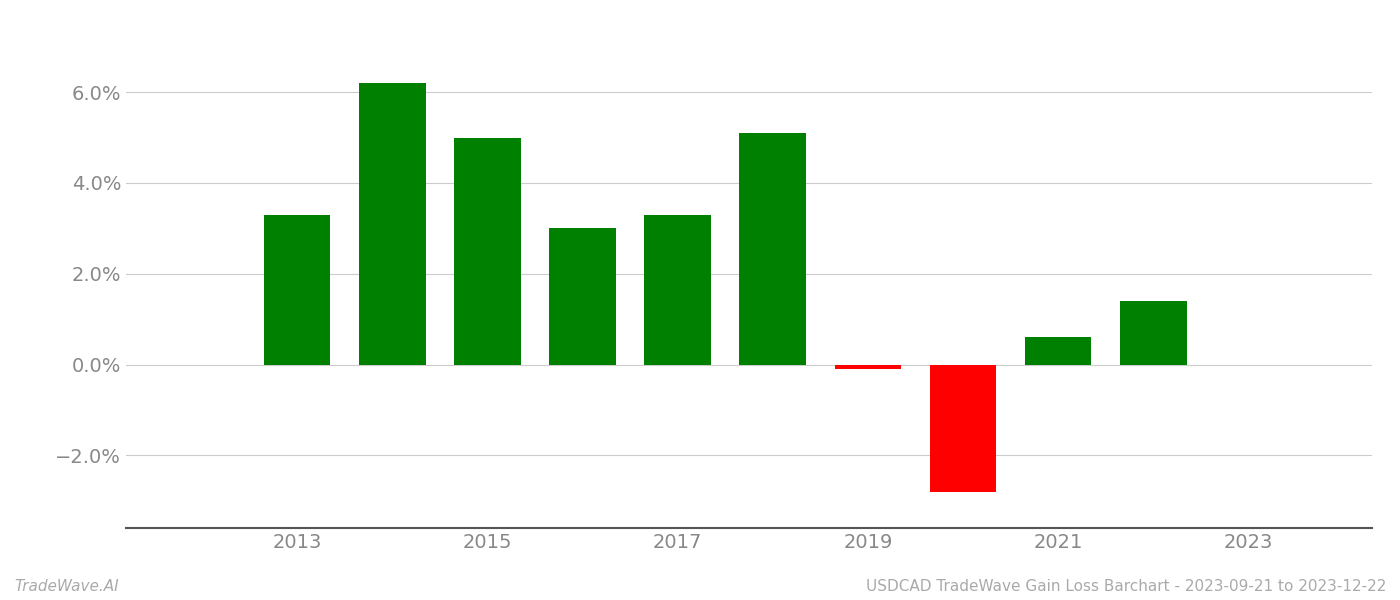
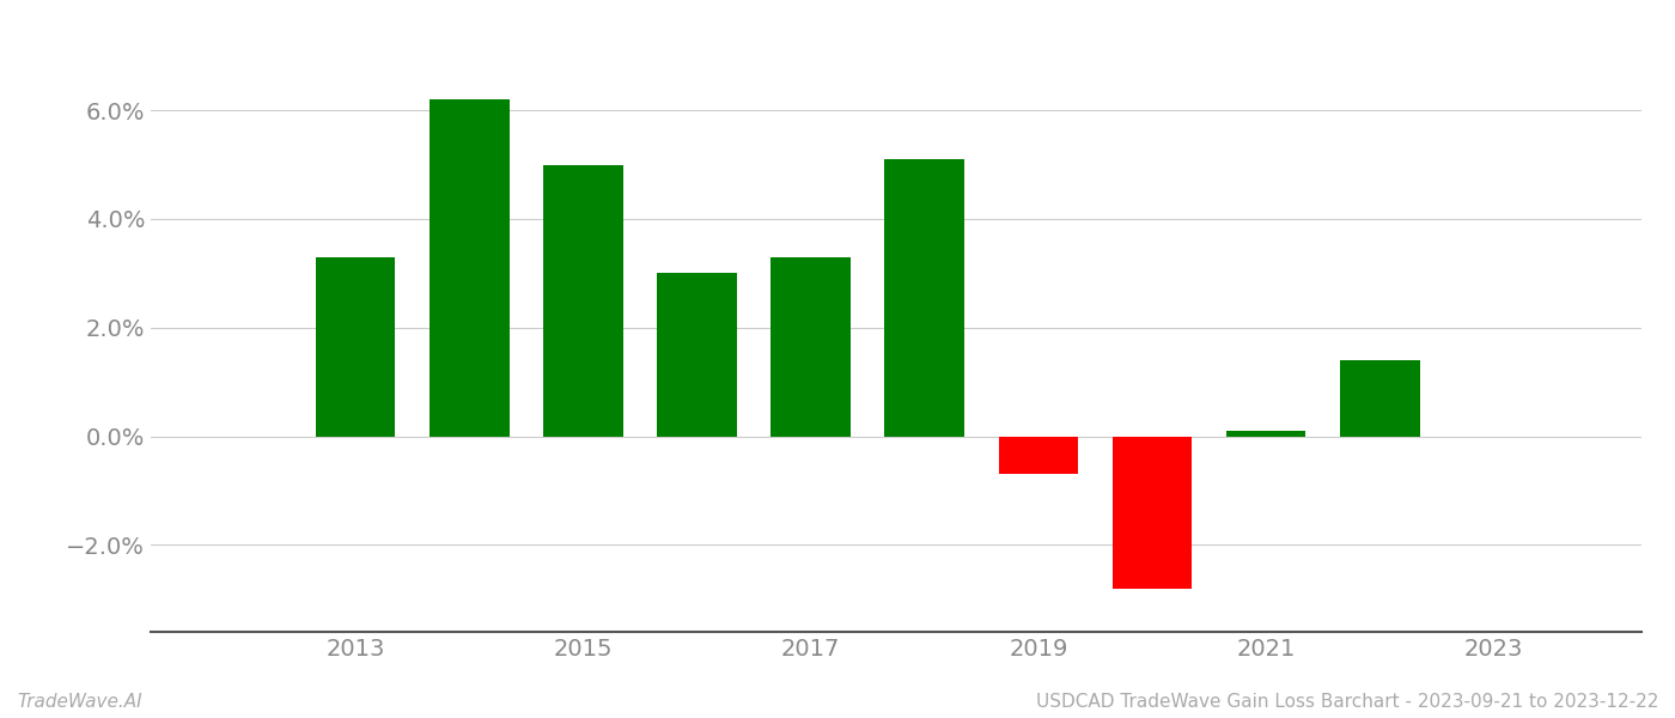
2019: -0.1% -> -0.7%
2021: 0.6% -> 0.1%
